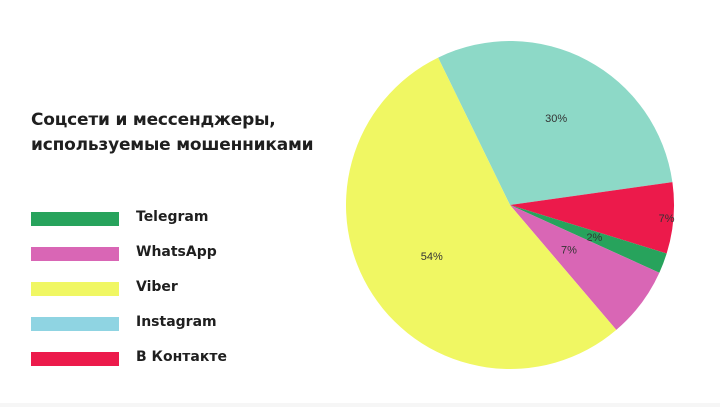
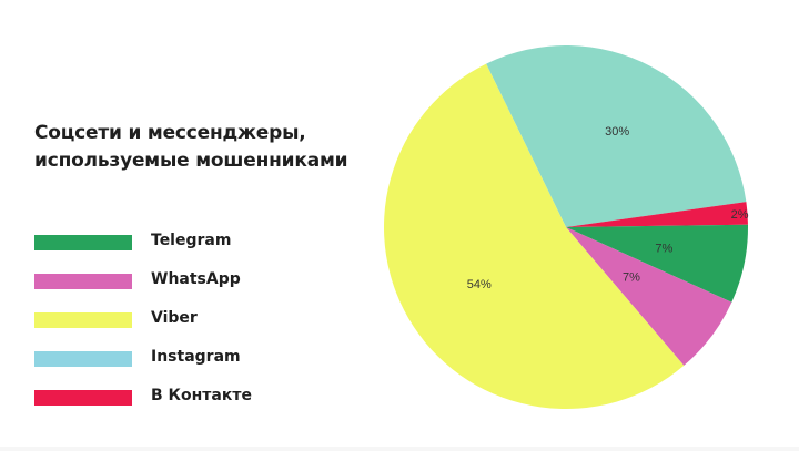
В Контакте: 7% -> 2%
Telegram: 2% -> 7%
